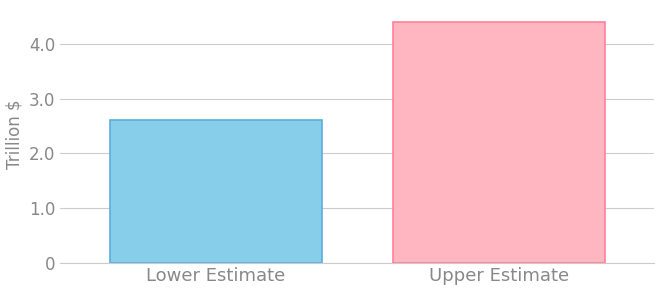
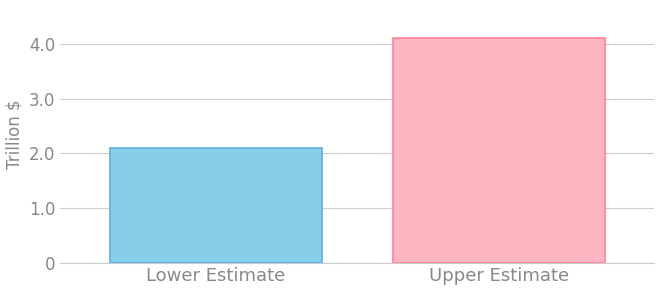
Lower Estimate: 2.6 -> 2.1
Upper Estimate: 4.4 -> 4.1
